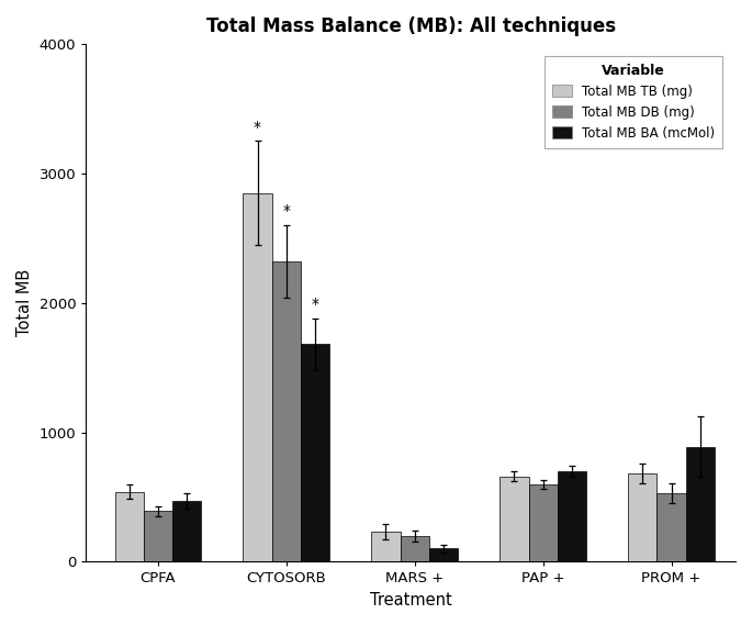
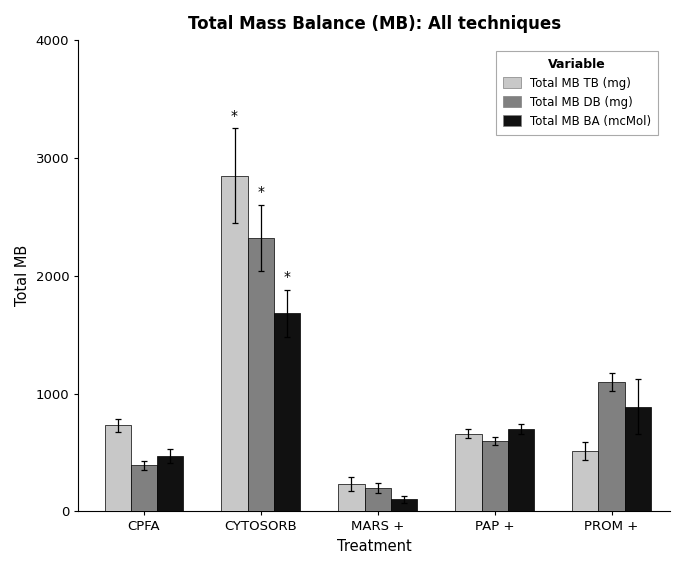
Total MB TB (mg)/CPFA: 540 -> 730
Total MB TB (mg)/PROM +: 680 -> 510
Total MB DB (mg)/PROM +: 530 -> 1100
